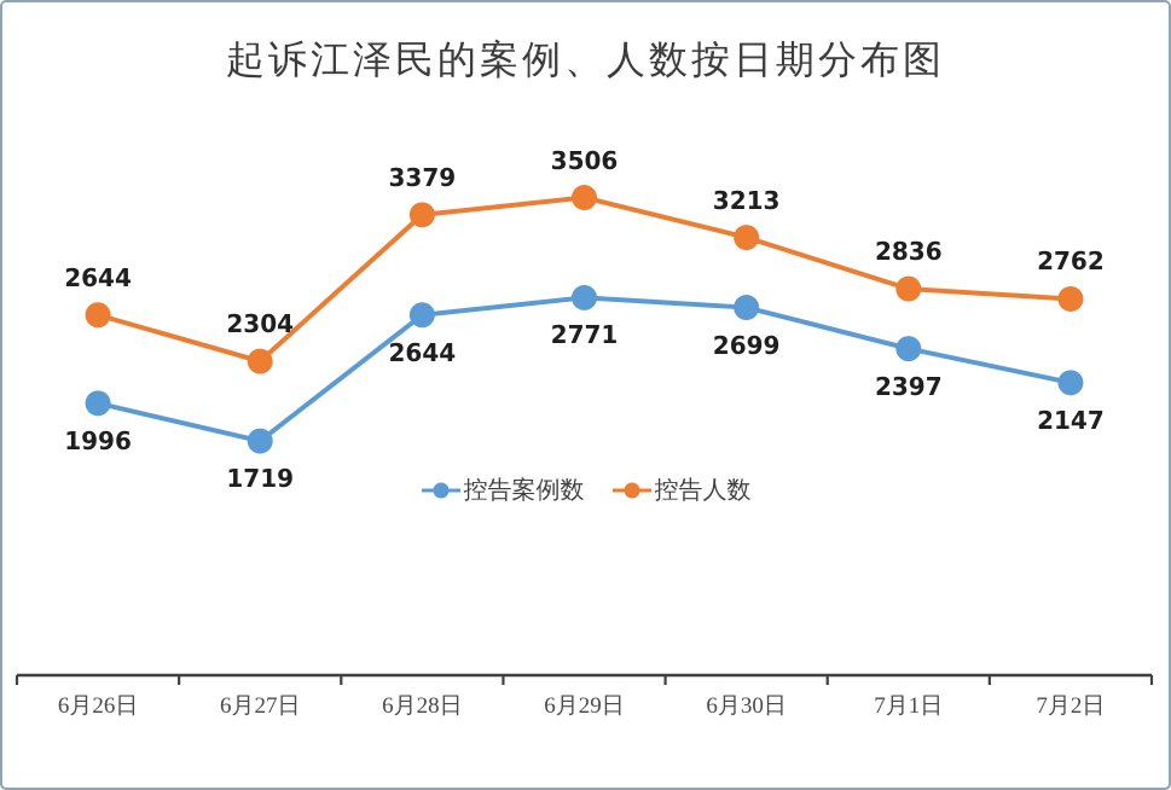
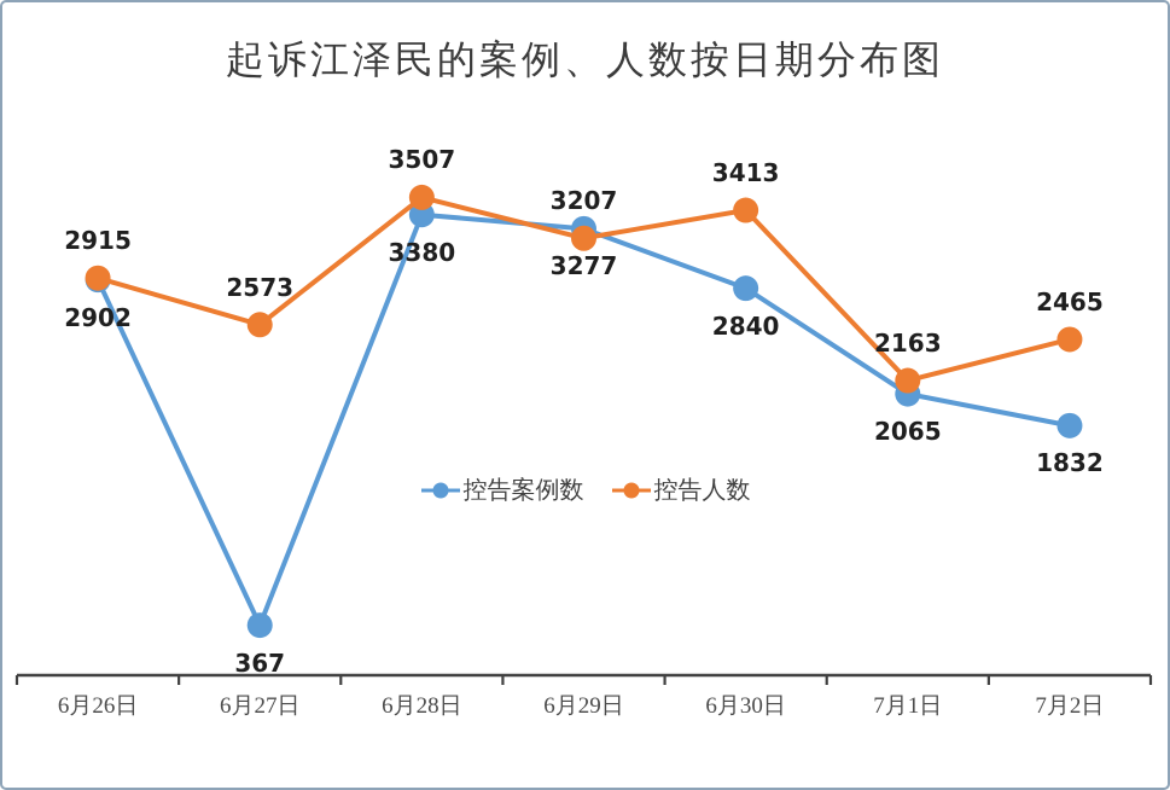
控告案例数/6月26日: 1996 -> 2902
控告人数/6月26日: 2644 -> 2915
控告案例数/6月27日: 1719 -> 367
控告人数/6月27日: 2304 -> 2573
控告案例数/6月28日: 2644 -> 3380
控告人数/6月28日: 3379 -> 3507
控告案例数/6月29日: 2771 -> 3277
控告人数/6月29日: 3506 -> 3207
控告案例数/6月30日: 2699 -> 2840
控告人数/6月30日: 3213 -> 3413
控告案例数/7月1日: 2397 -> 2065
控告人数/7月1日: 2836 -> 2163
控告案例数/7月2日: 2147 -> 1832
控告人数/7月2日: 2762 -> 2465
